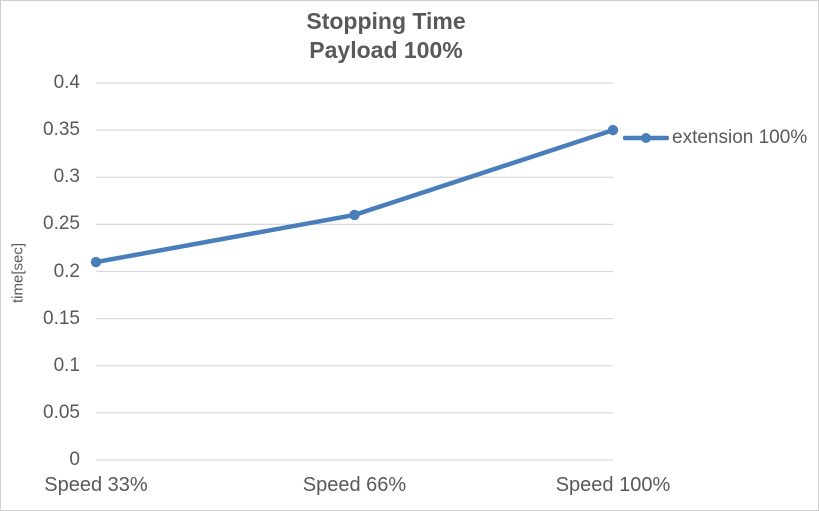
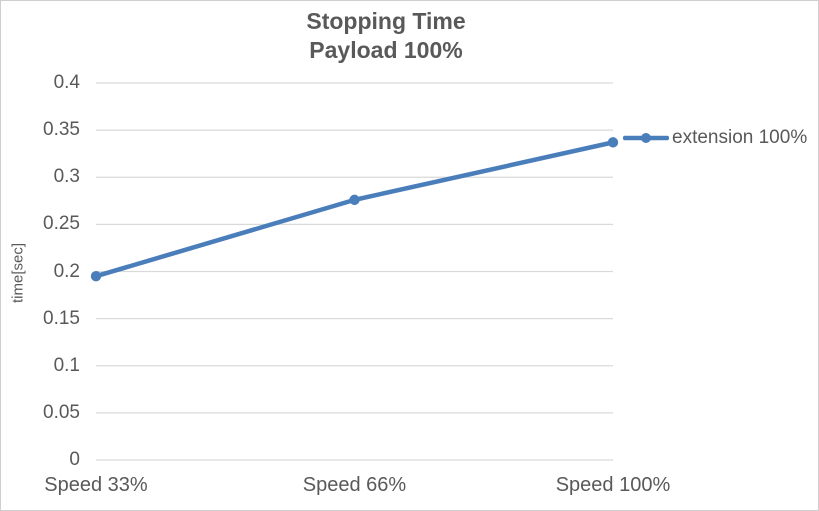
Speed 33%: 0.21 -> 0.20
Speed 66%: 0.26 -> 0.28
Speed 100%: 0.35 -> 0.34
